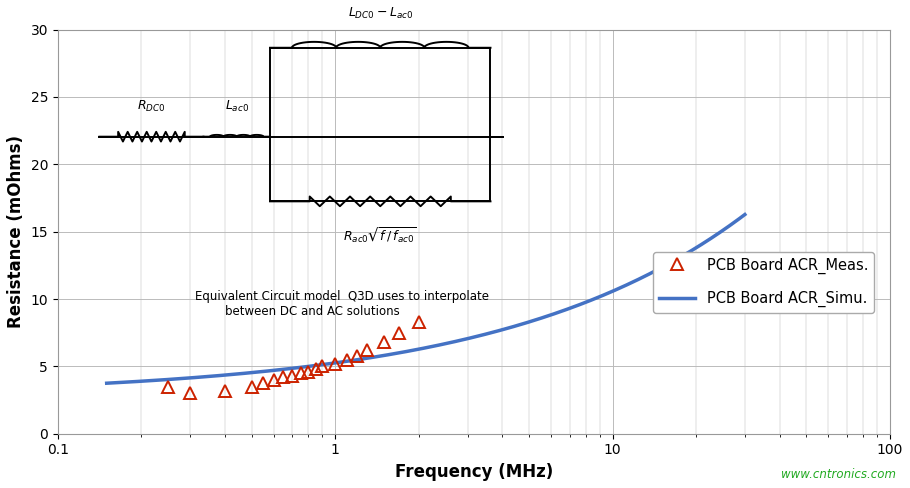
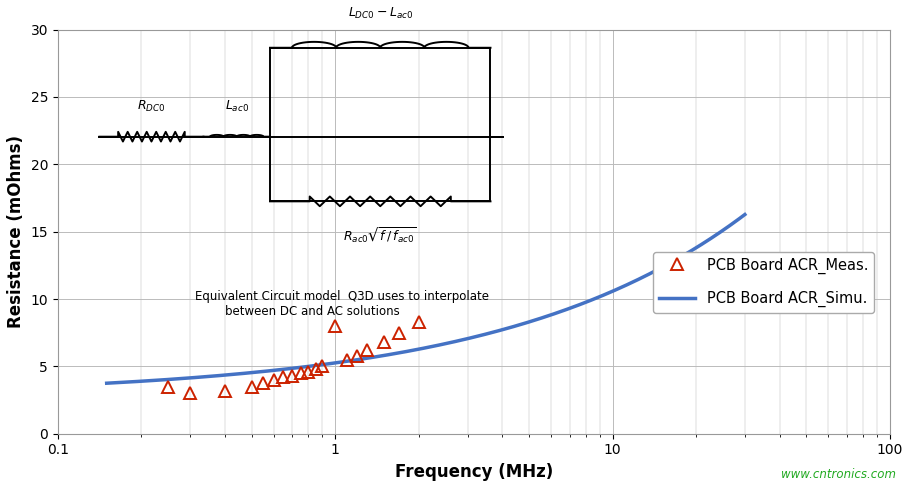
PCB Board ACR_Meas./1: 5.2 -> 8.0
